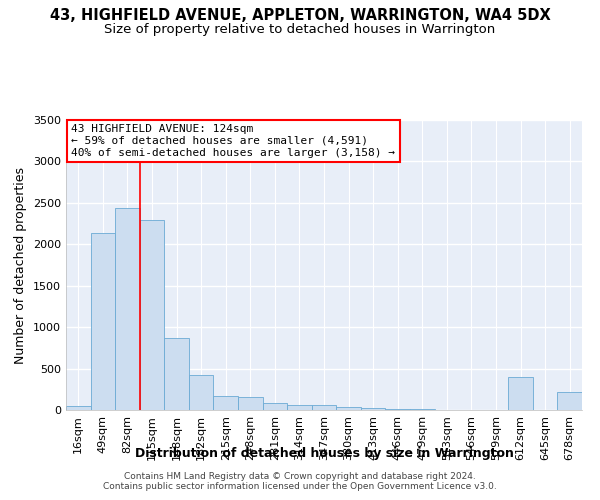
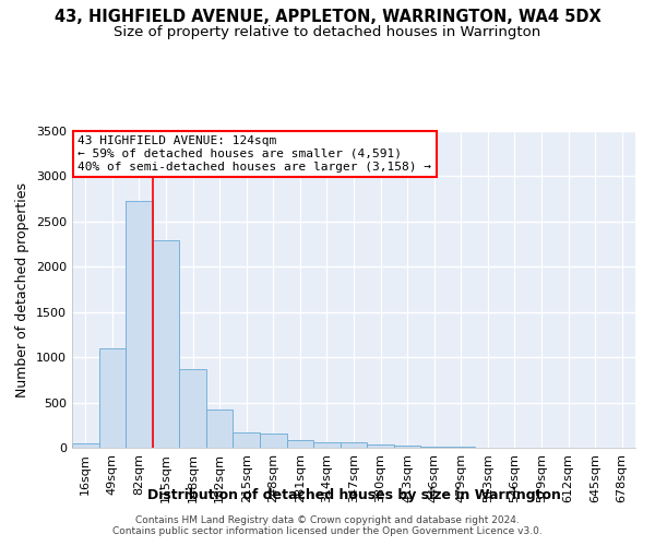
49sqm: 2140 -> 1100
82sqm: 2440 -> 2730
612sqm: 400 -> 0
678sqm: 220 -> 0
